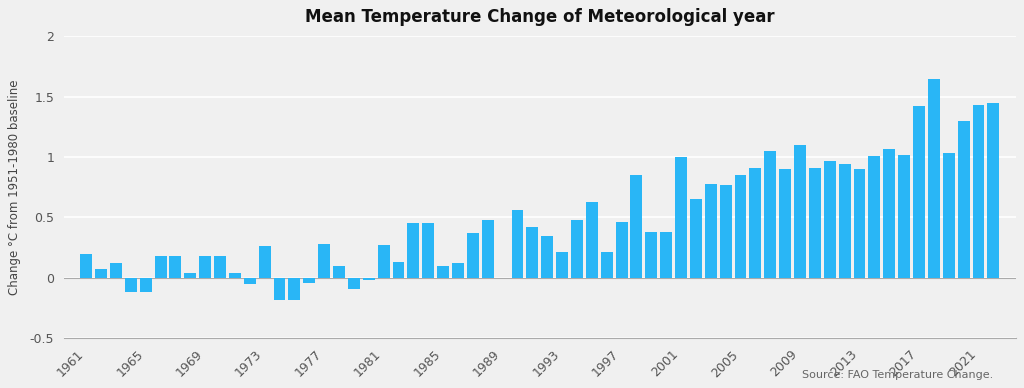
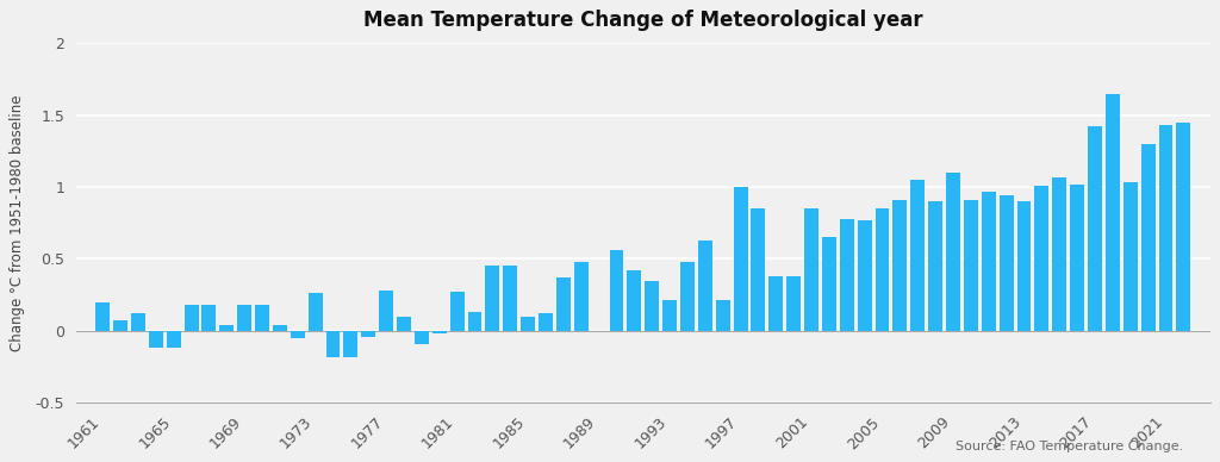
1997: 0.46 -> 1.00
2001: 1.00 -> 0.85
